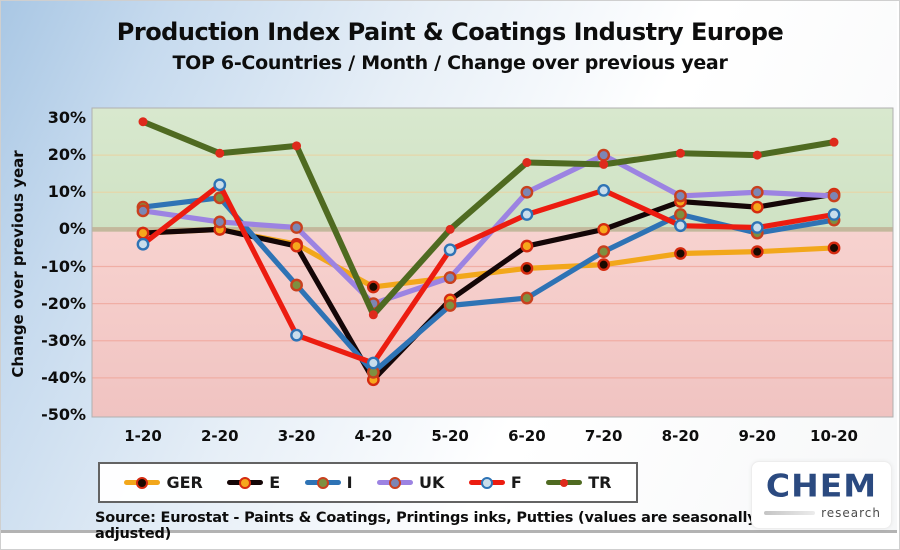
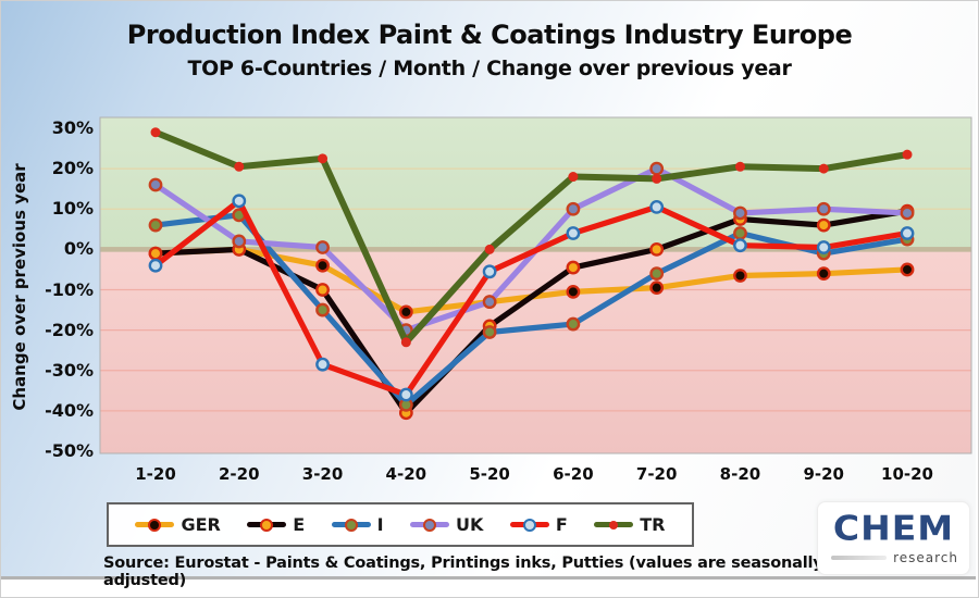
UK/1-20: 5% -> 16%
E/3-20: -4% -> -10%
